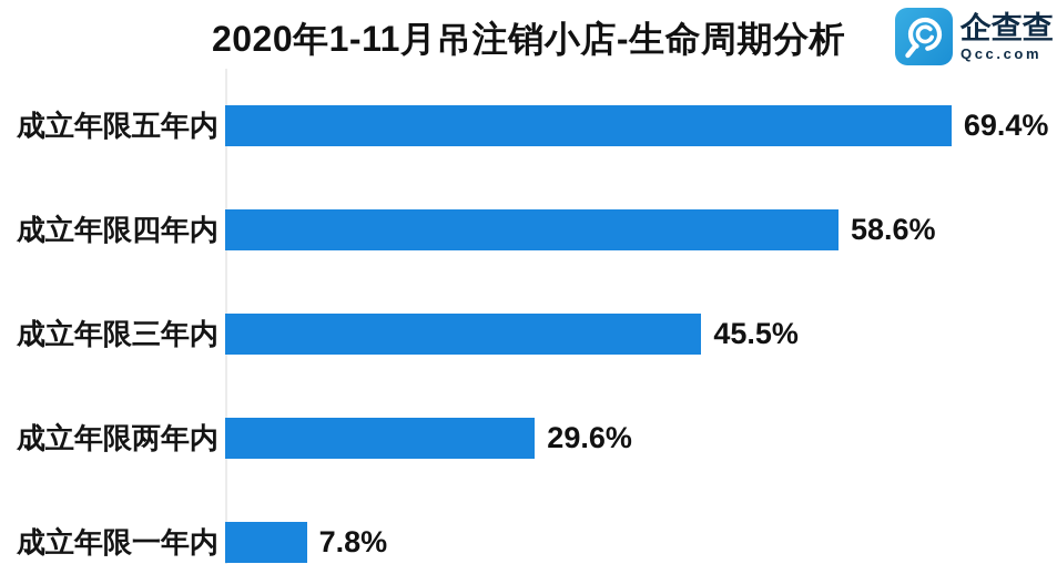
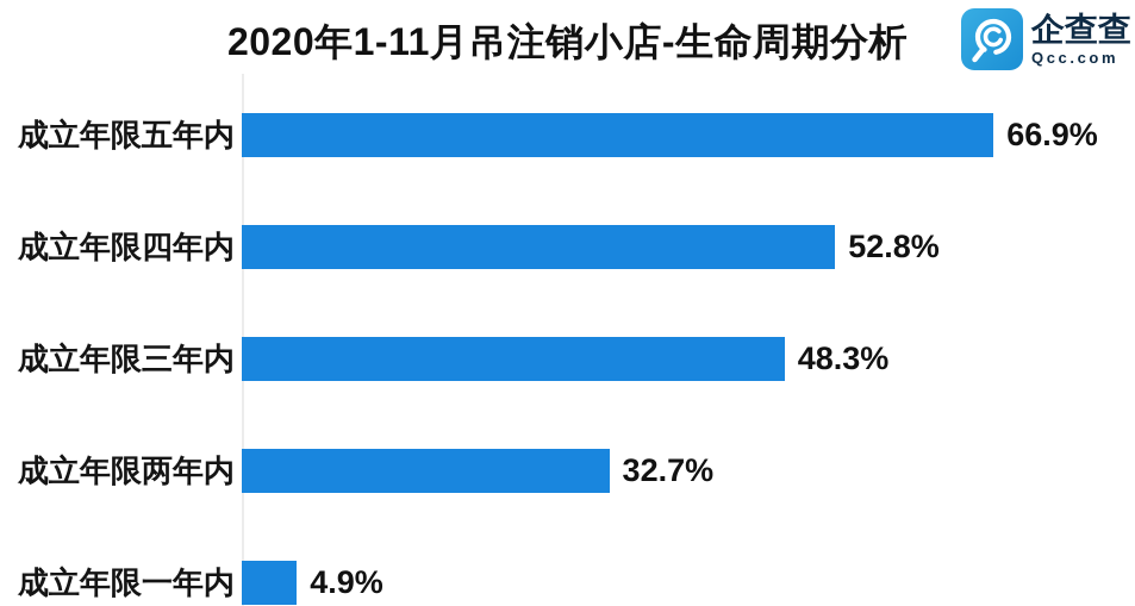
成立年限五年内: 69.4% -> 66.9%
成立年限四年内: 58.6% -> 52.8%
成立年限三年内: 45.5% -> 48.3%
成立年限两年内: 29.6% -> 32.7%
成立年限一年内: 7.8% -> 4.9%
